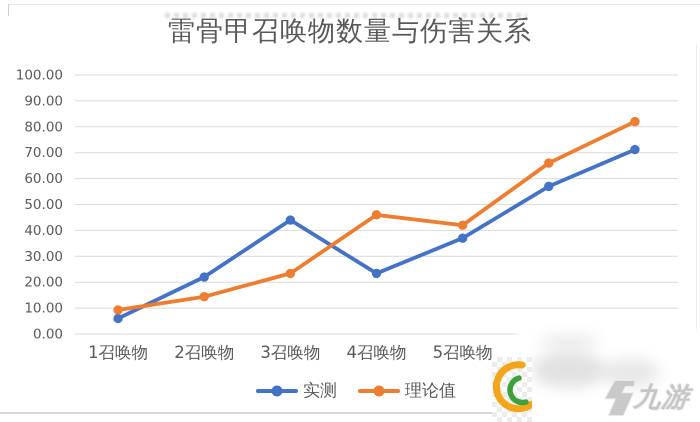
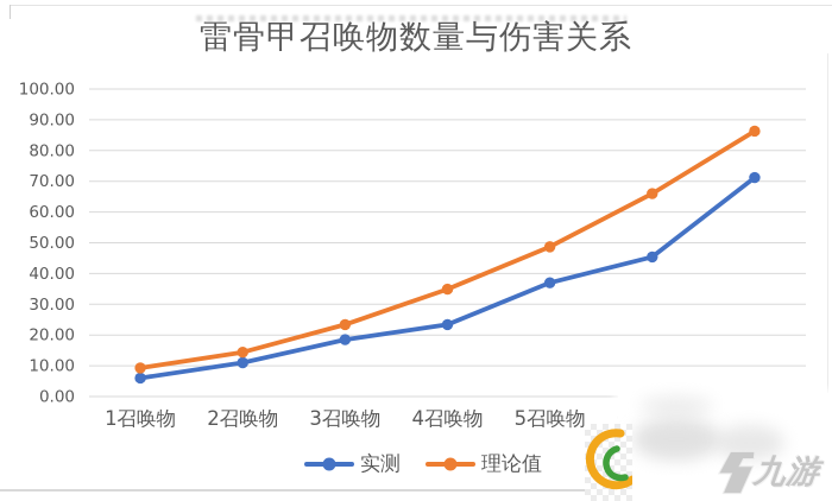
实测/2召唤物: 22 -> 11
实测/3召唤物: 44 -> 18
理论值/4召唤物: 46 -> 35
理论值/5召唤物: 42 -> 49
实测/6召唤物: 57 -> 45
理论值/7召唤物: 82 -> 86
